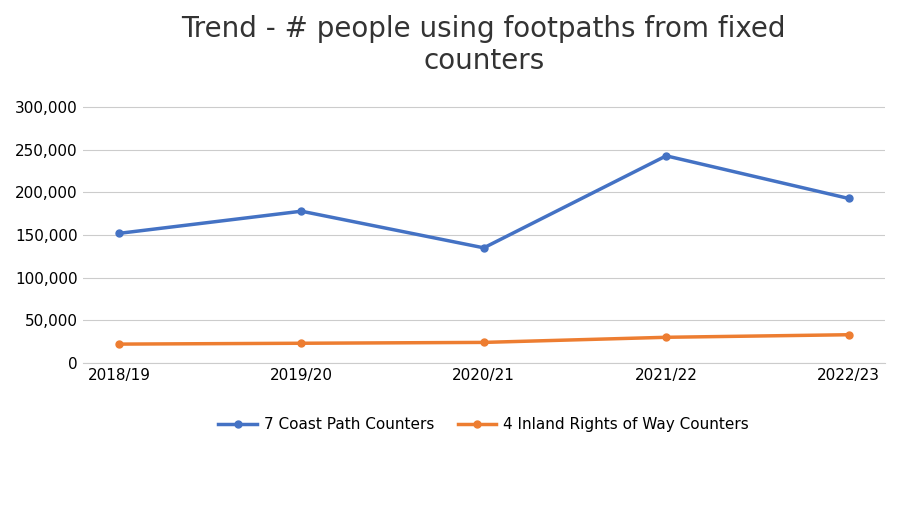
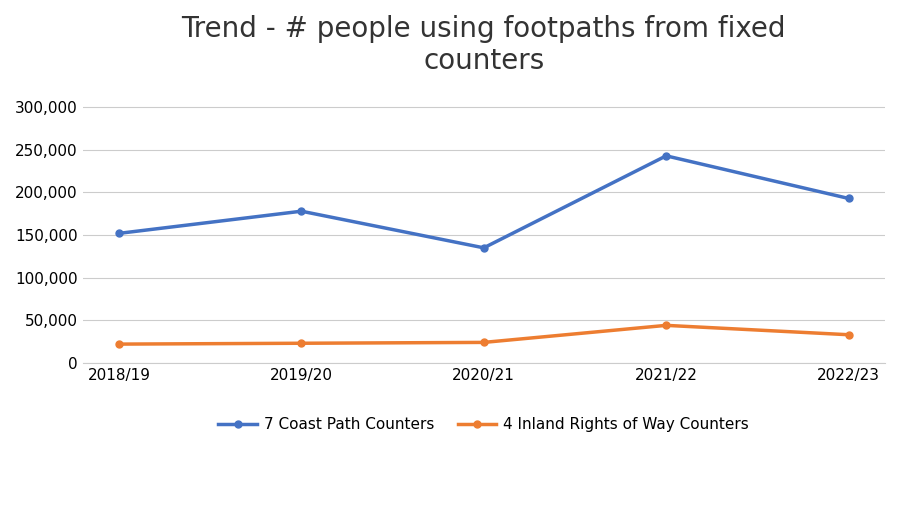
4 Inland Rights of Way Counters/2021/22: 30,000 -> 44,000
